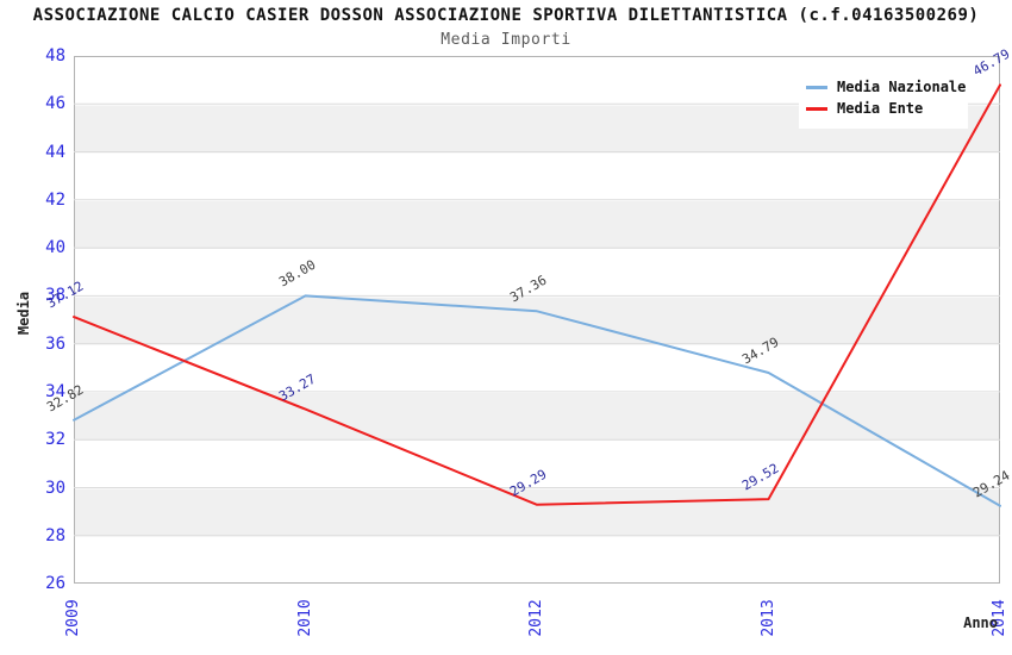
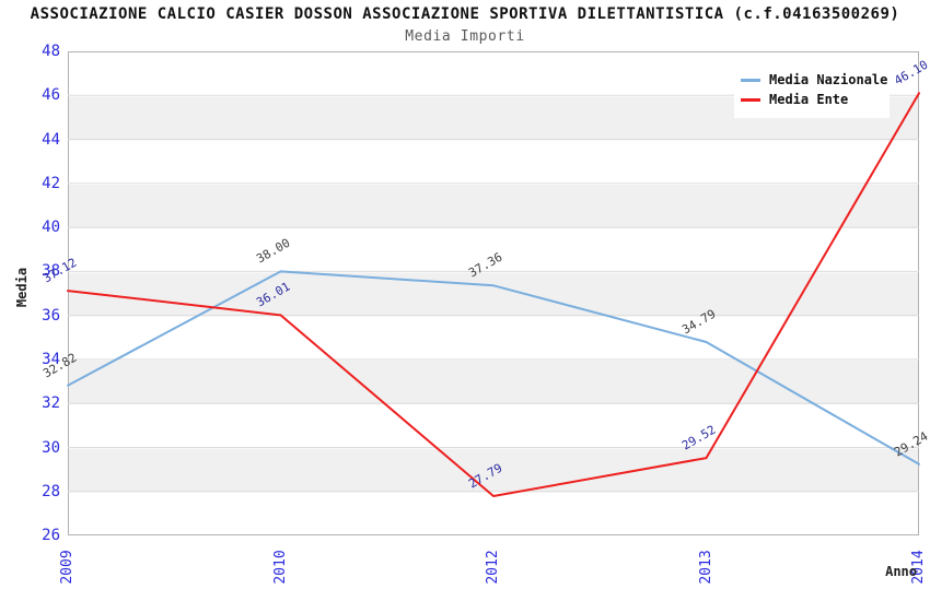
Media Ente/2010: 33.27 -> 36.01
Media Ente/2012: 29.29 -> 27.79
Media Ente/2014: 46.79 -> 46.10
